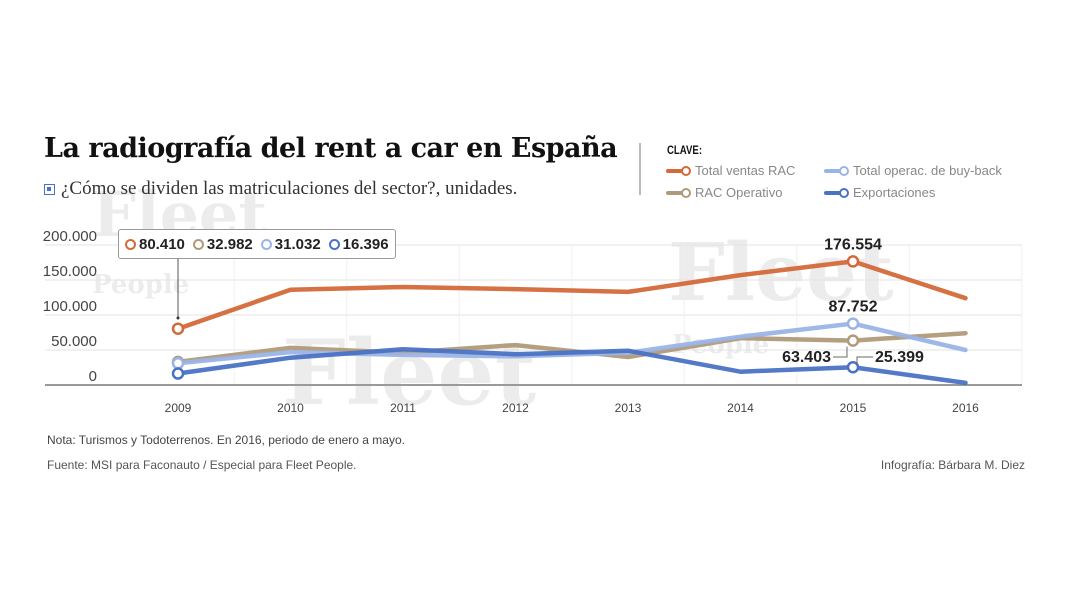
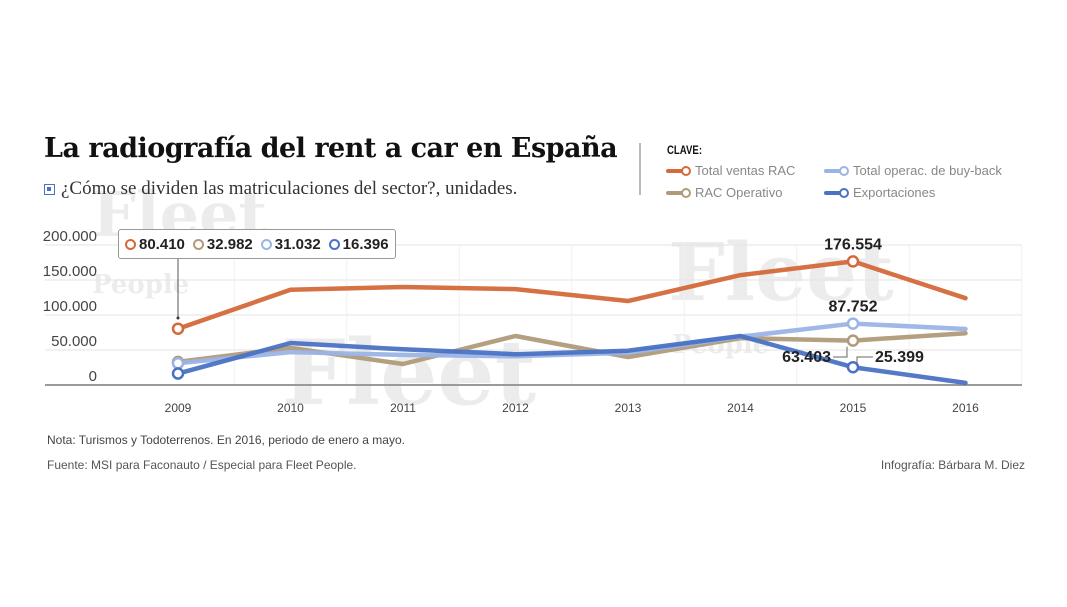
Exportaciones/2010: 40000 -> 60000
RAC Operativo/2011: 50000 -> 30000
RAC Operativo/2012: 60000 -> 70000
Total ventas RAC/2013: 130000 -> 120000
Exportaciones/2014: 20000 -> 70000
Total operac. de buy-back/2016: 50000 -> 80000
